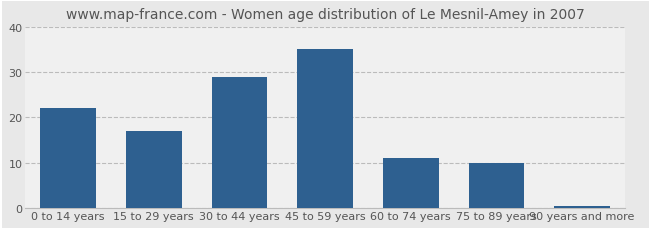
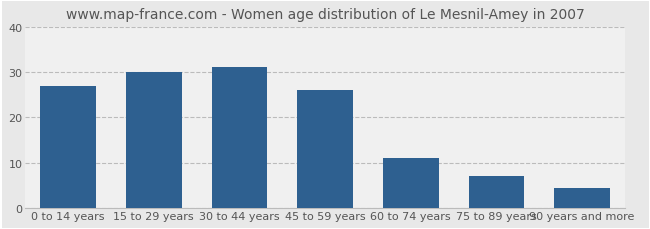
0 to 14 years: 22.0 -> 27.0
15 to 29 years: 17.0 -> 30.0
30 to 44 years: 29.0 -> 31.0
45 to 59 years: 35.0 -> 26.0
75 to 89 years: 10.0 -> 7.0
90 years and more: 0.5 -> 4.5
